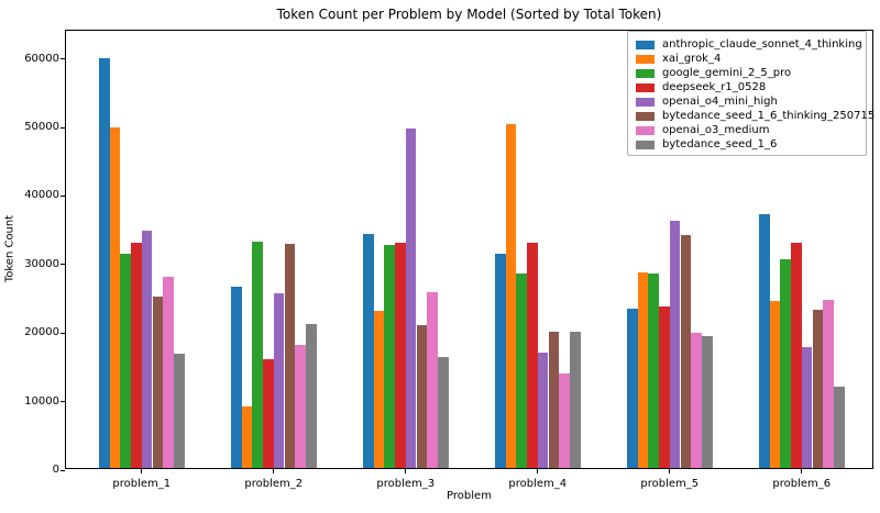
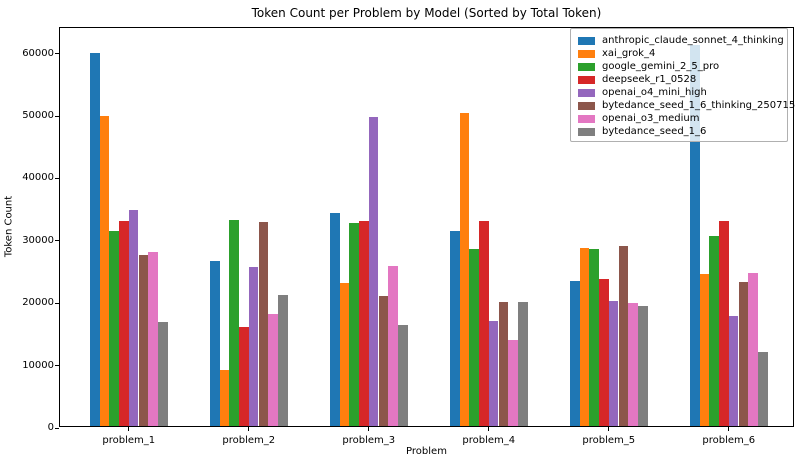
bytedance_seed_1_6_thinking_250715/problem_1: 25000 -> 27000
openai_o4_mini_high/problem_5: 36000 -> 20000
bytedance_seed_1_6_thinking_250715/problem_5: 34000 -> 29000
anthropic_claude_sonnet_4_thinking/problem_6: 37000 -> 61000
